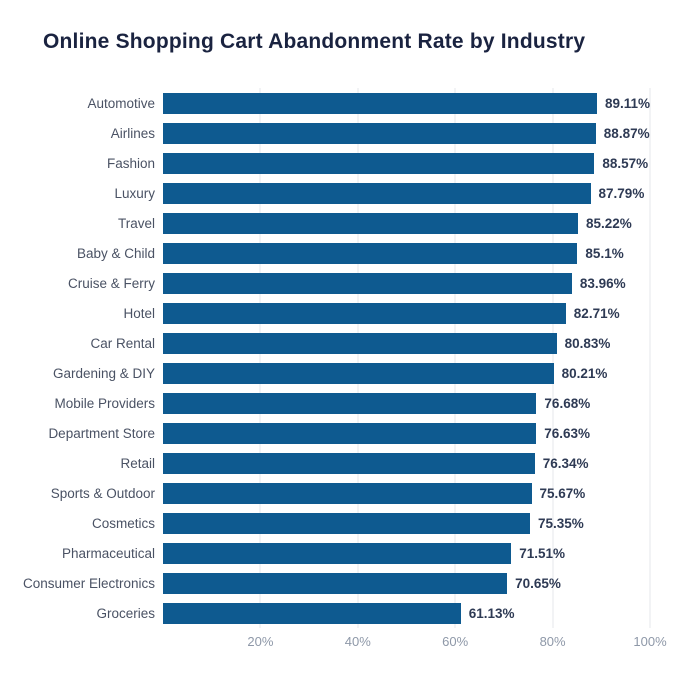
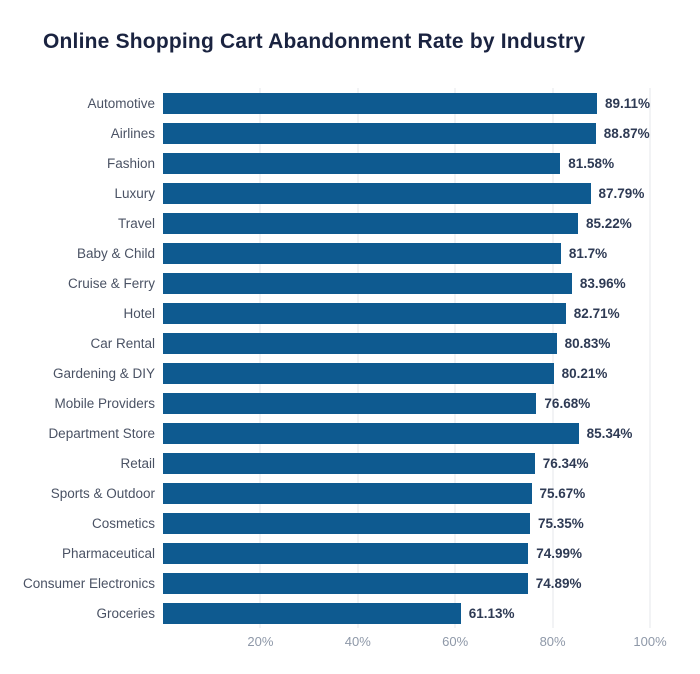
Fashion: 88.57% -> 81.58%
Baby & Child: 85.1% -> 81.7%
Department Store: 76.63% -> 85.34%
Pharmaceutical: 71.51% -> 74.99%
Consumer Electronics: 70.65% -> 74.89%
